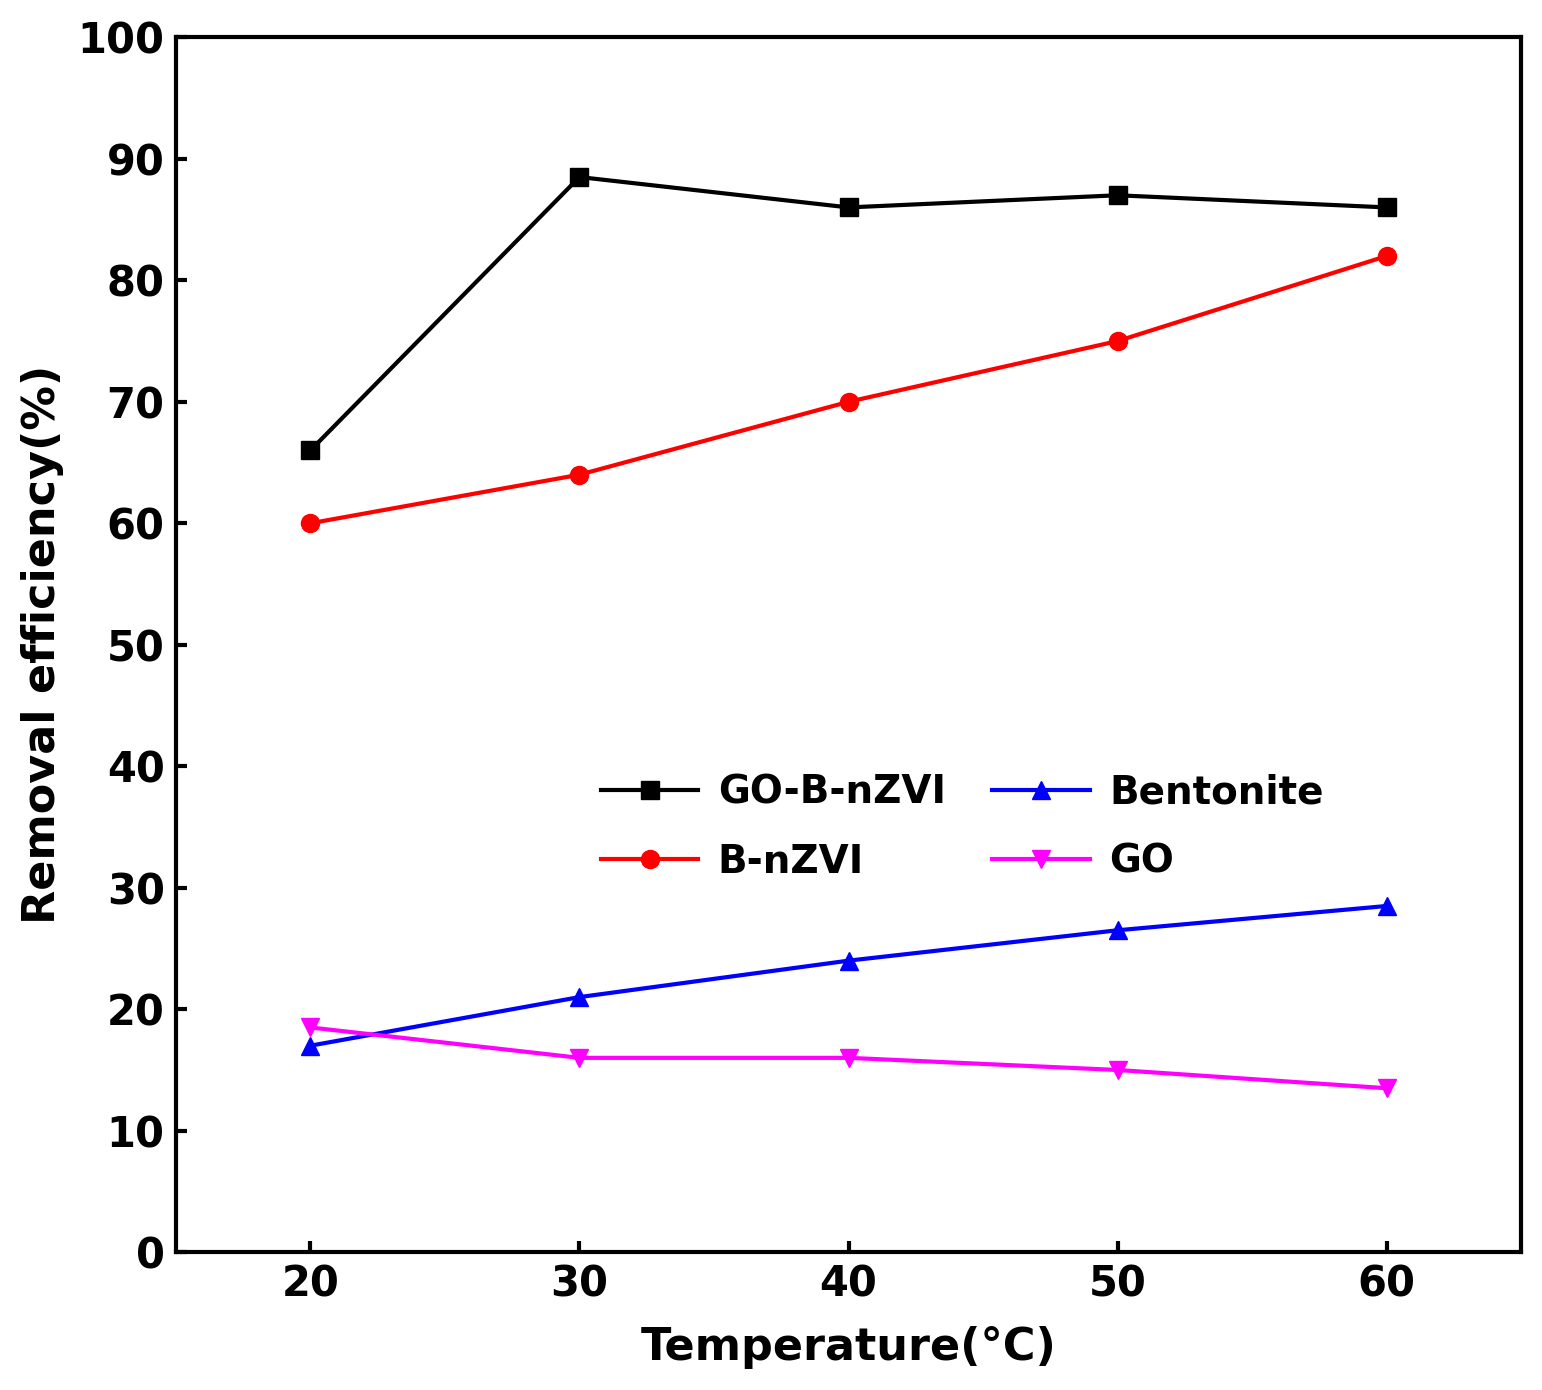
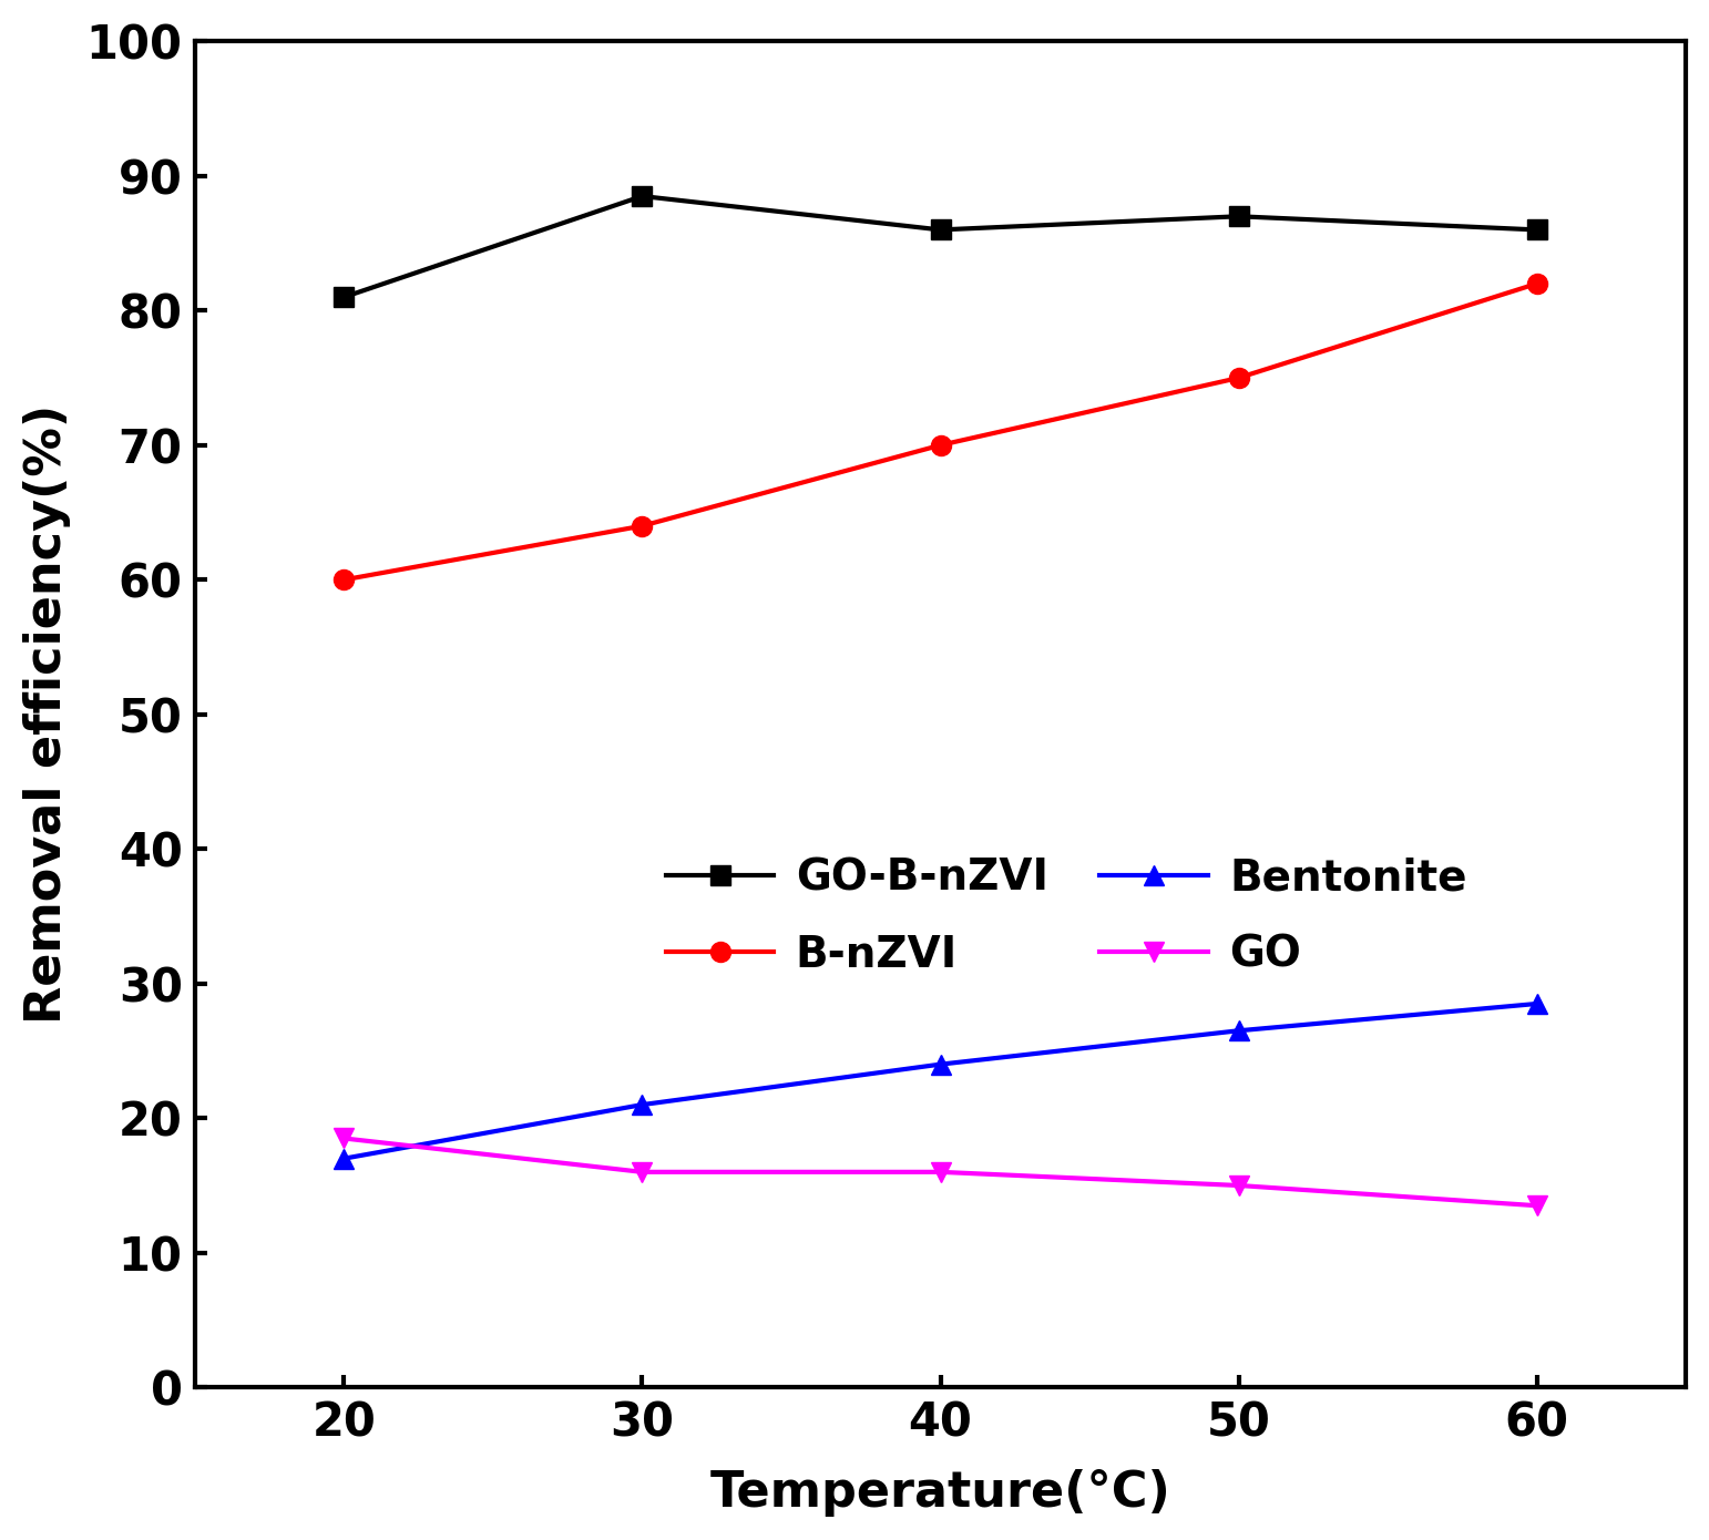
GO-B-nZVI/20: 66.0 -> 81.0
